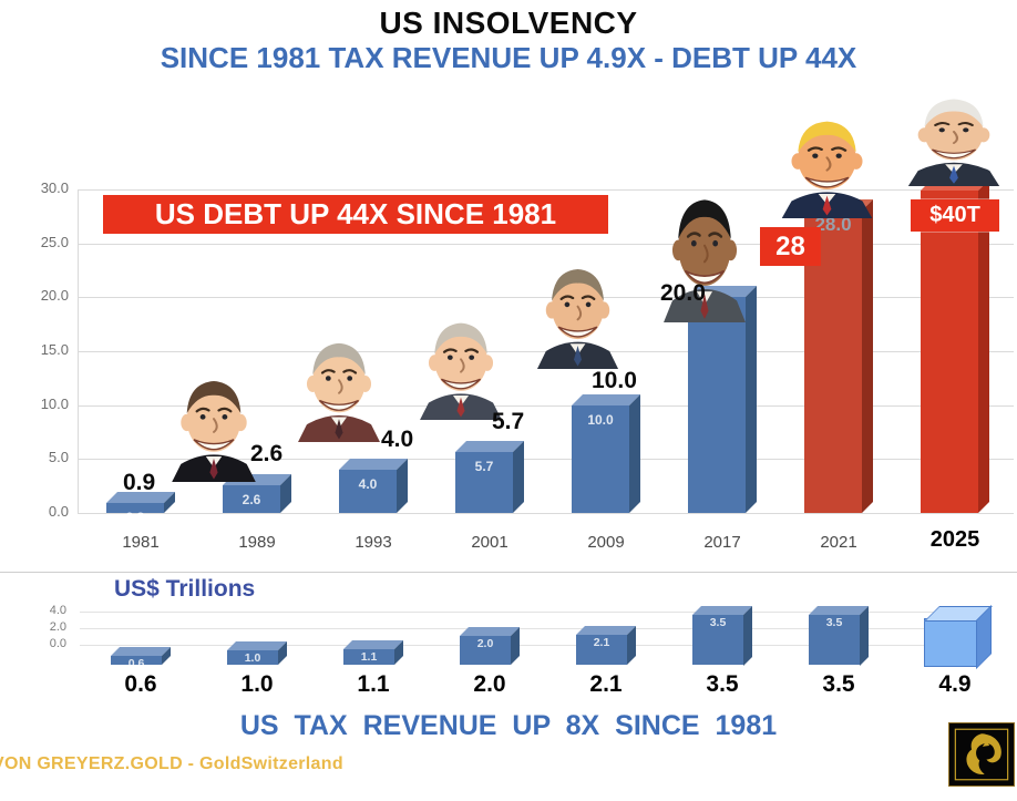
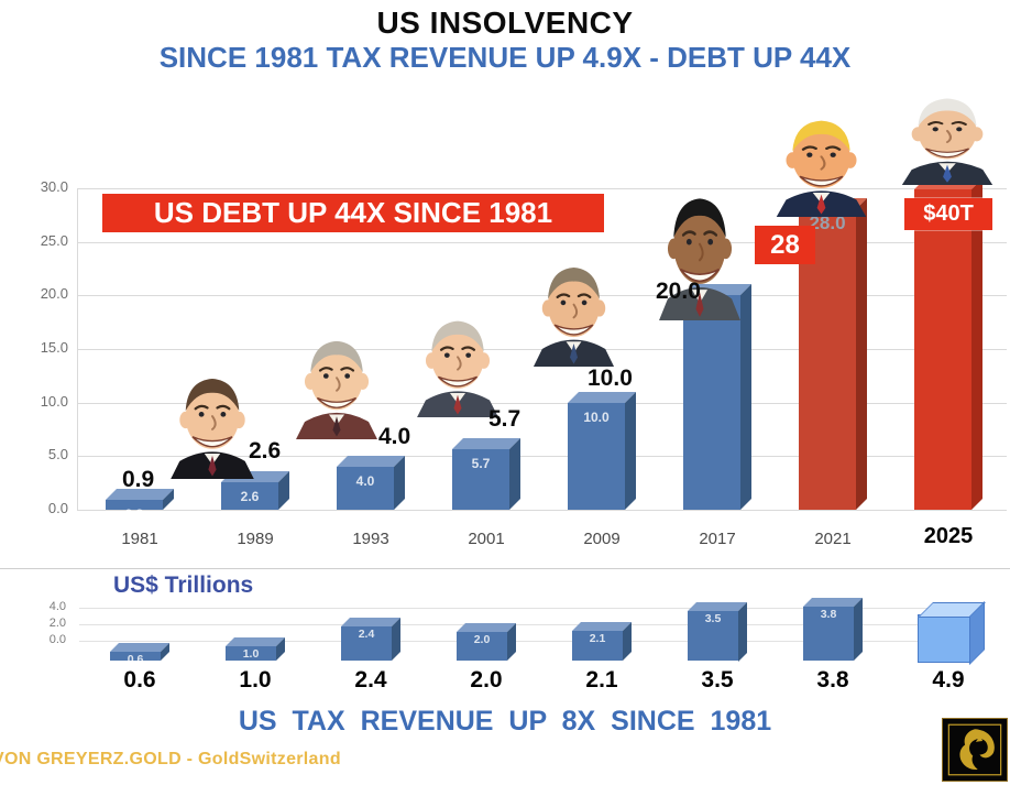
US TAX REVENUE UP 8X SINCE 1981/1993: 1.1 -> 2.4
US TAX REVENUE UP 8X SINCE 1981/2021: 3.5 -> 3.8
